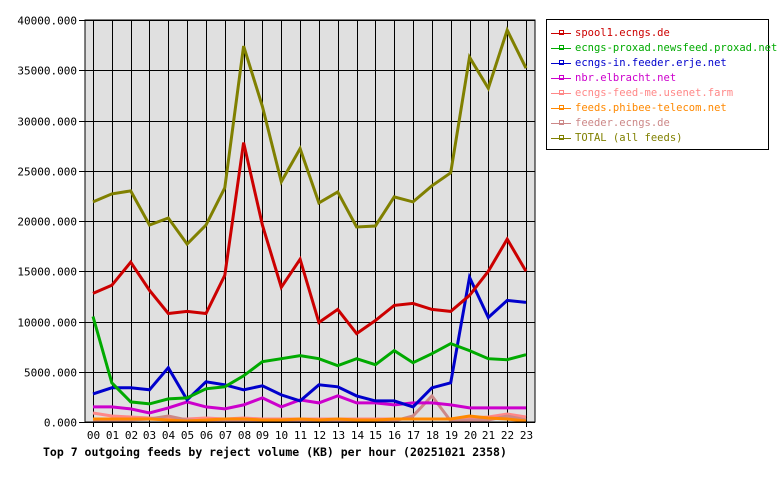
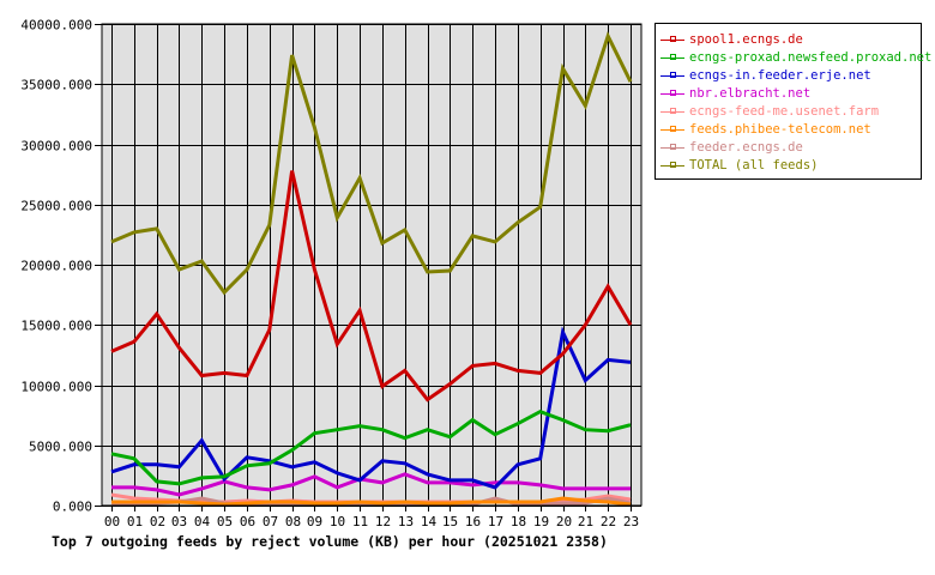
ecngs-proxad.newsfeed.proxad.net/00: 10500 -> 4300
feeder.ecngs.de/18: 2600 -> 100
